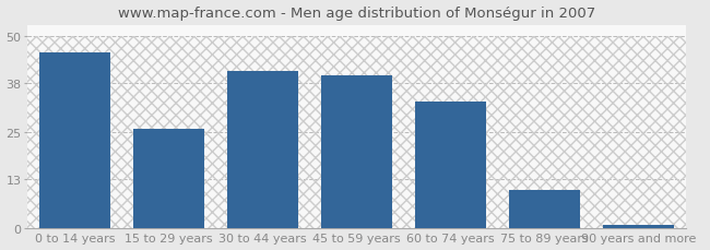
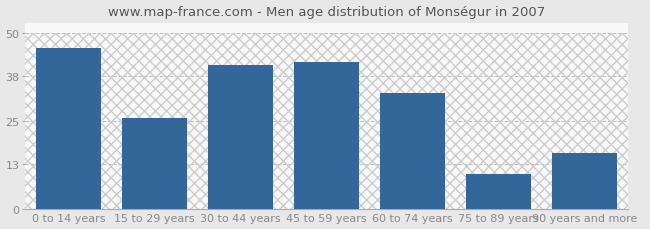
45 to 59 years: 40 -> 42
90 years and more: 1 -> 16
